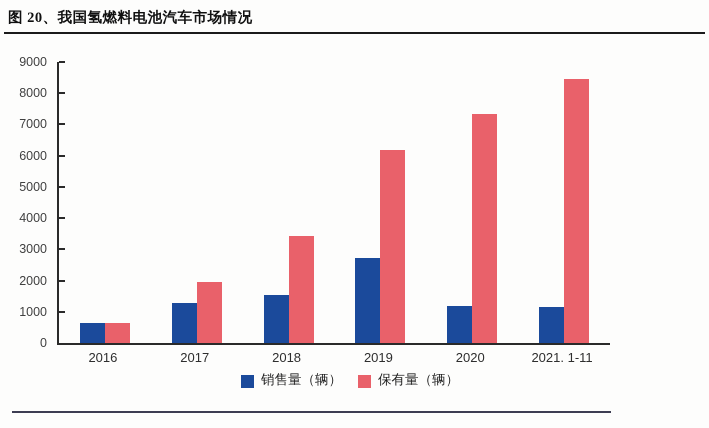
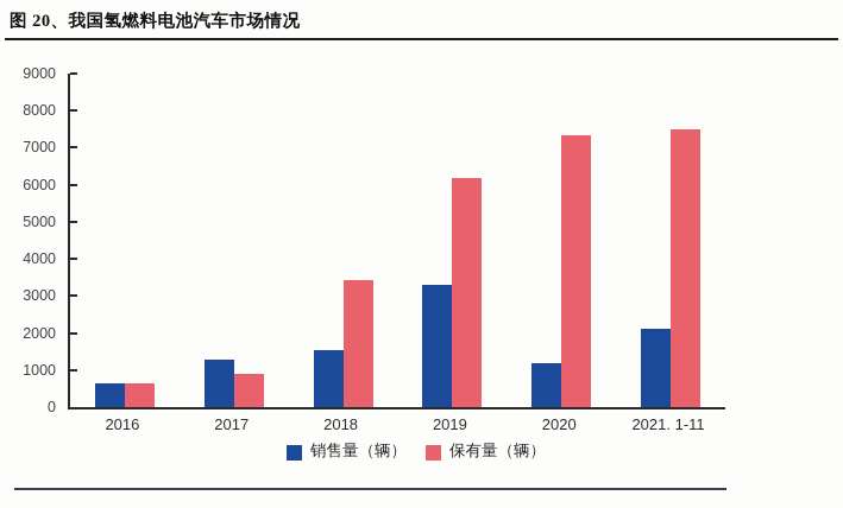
保有量（辆）/2017: 2000 -> 900
销售量（辆）/2019: 2700 -> 3300
销售量（辆）/2021. 1-11: 1100 -> 2100
保有量（辆）/2021. 1-11: 8400 -> 7500
